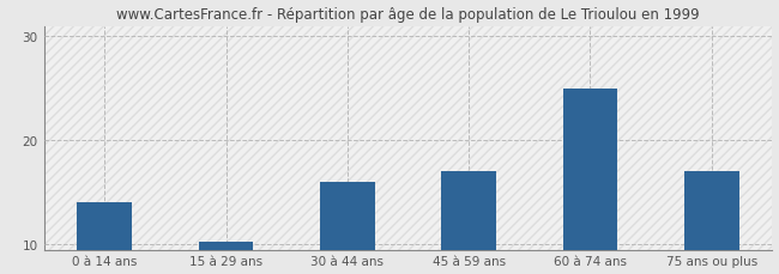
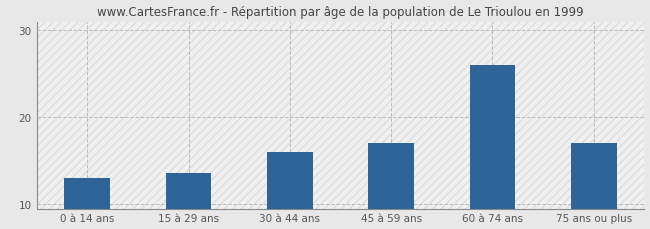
0 à 14 ans: 14.0 -> 13.0
15 à 29 ans: 10.3 -> 13.6
60 à 74 ans: 25.0 -> 26.0
